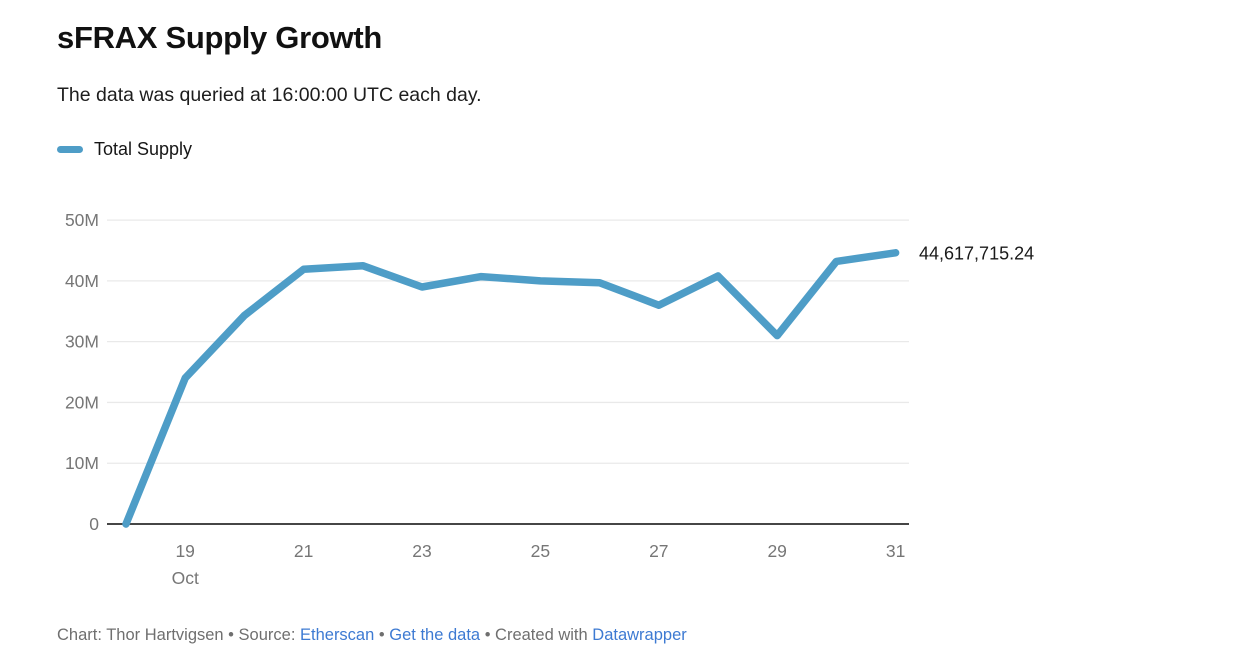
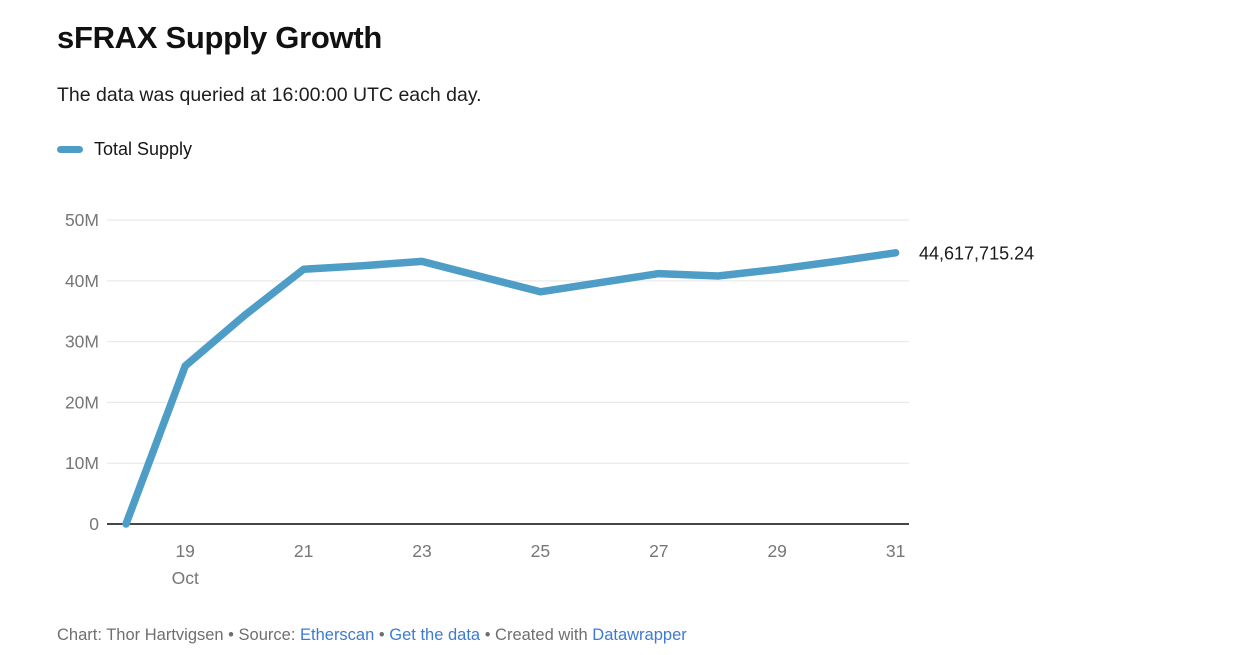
19: 24M -> 26M
23: 39M -> 43M
25: 40M -> 38M
27: 36M -> 41M
29: 31M -> 42M
